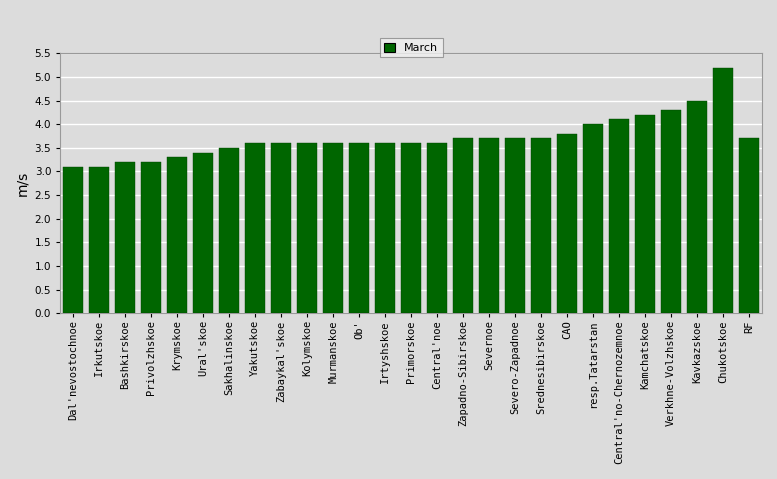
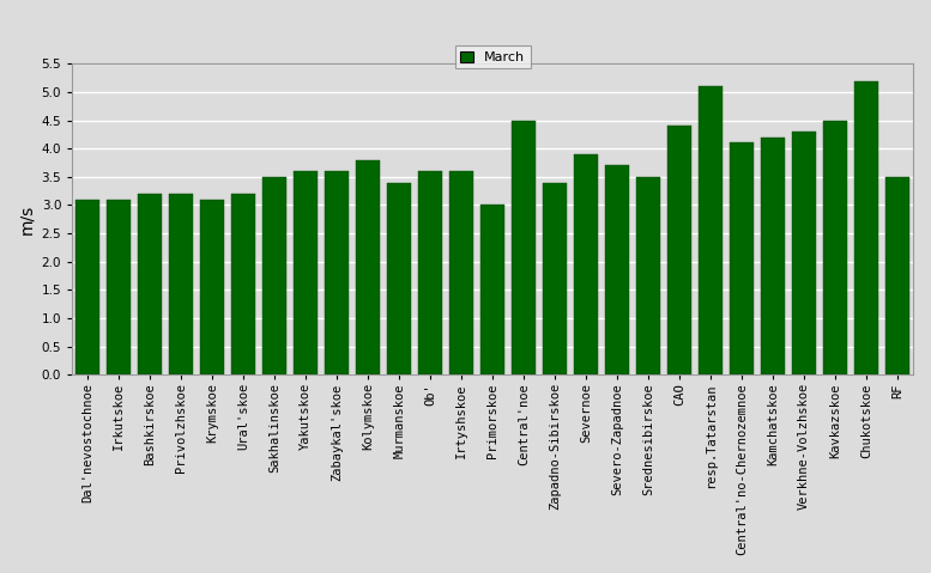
Krymskoe: 3.3 -> 3.1
Ural'skoe: 3.4 -> 3.2
Kolymskoe: 3.6 -> 3.8
Murmanskoe: 3.6 -> 3.4
Primorskoe: 3.6 -> 3.0
Central'noe: 3.6 -> 4.5
Zapadno-Sibirskoe: 3.7 -> 3.4
Severnoe: 3.7 -> 3.9
Srednesibirskoe: 3.7 -> 3.5
CAO: 3.8 -> 4.4
resp.Tatarstan: 4.0 -> 5.1
RF: 3.7 -> 3.5
